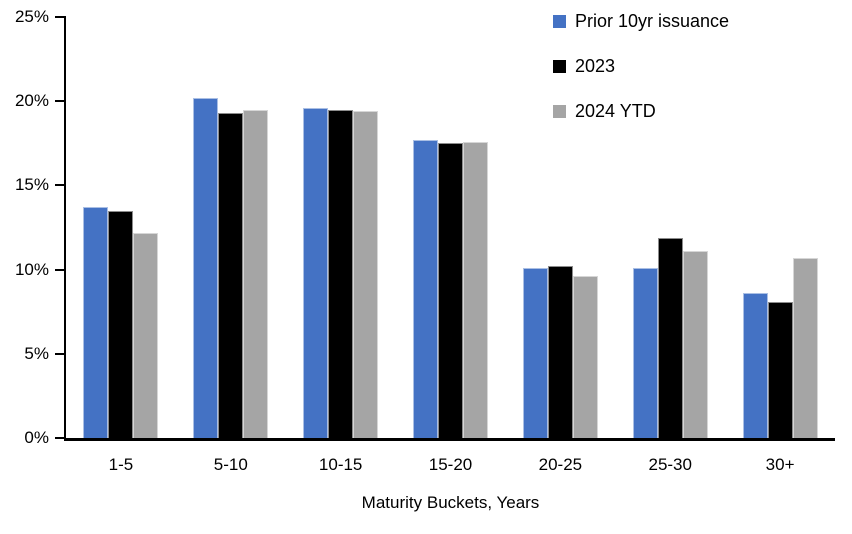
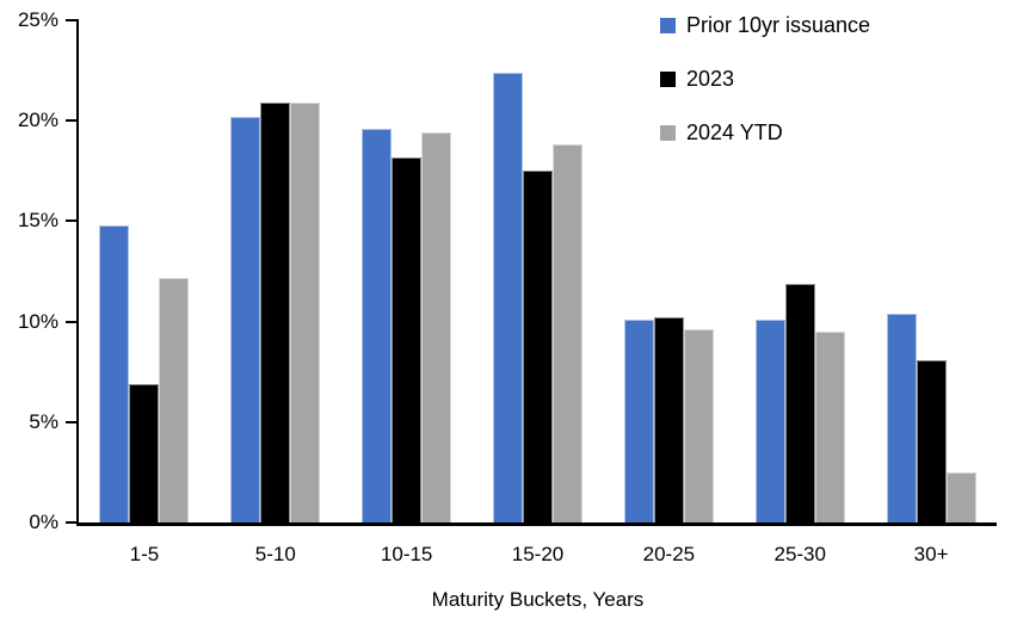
Prior 10yr issuance/1-5: 13.7% -> 14.8%
2023/1-5: 13.5% -> 6.9%
2023/5-10: 19.3% -> 20.9%
2024 YTD/5-10: 19.5% -> 20.9%
2023/10-15: 19.5% -> 18.2%
Prior 10yr issuance/15-20: 17.7% -> 22.4%
2024 YTD/15-20: 17.6% -> 18.8%
2024 YTD/25-30: 11.1% -> 9.5%
Prior 10yr issuance/30+: 8.6% -> 10.4%
2024 YTD/30+: 10.7% -> 2.5%
